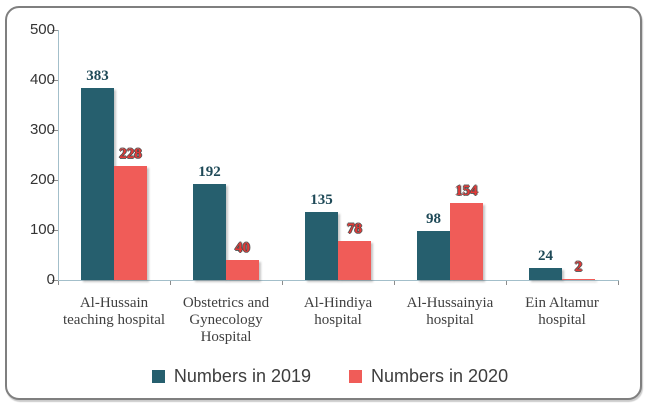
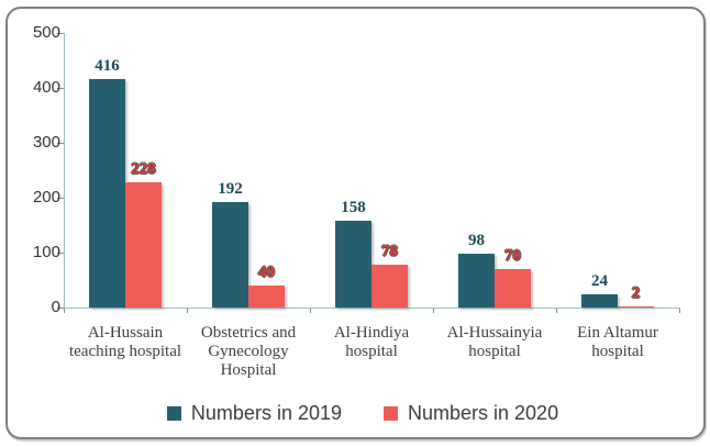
Numbers in 2019/Al-Hussain teaching hospital: 383 -> 416
Numbers in 2019/Al-Hindiya hospital: 135 -> 158
Numbers in 2020/Al-Hussainyia hospital: 154 -> 70
